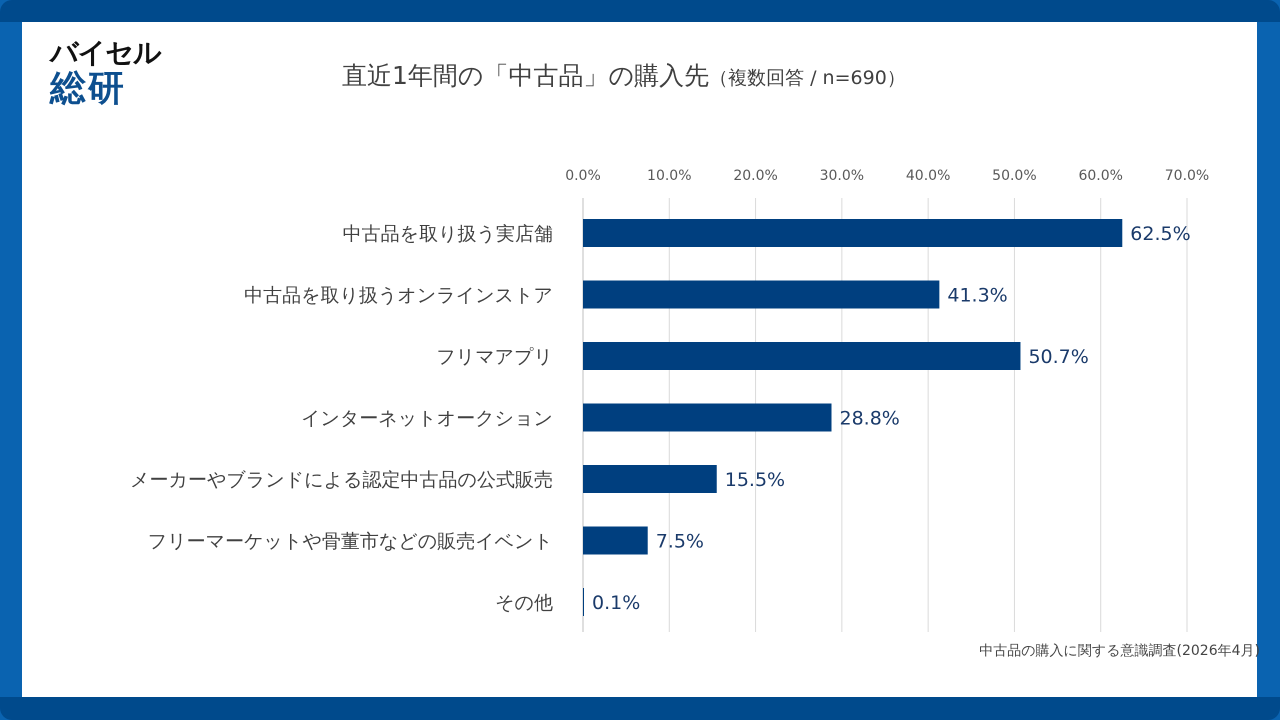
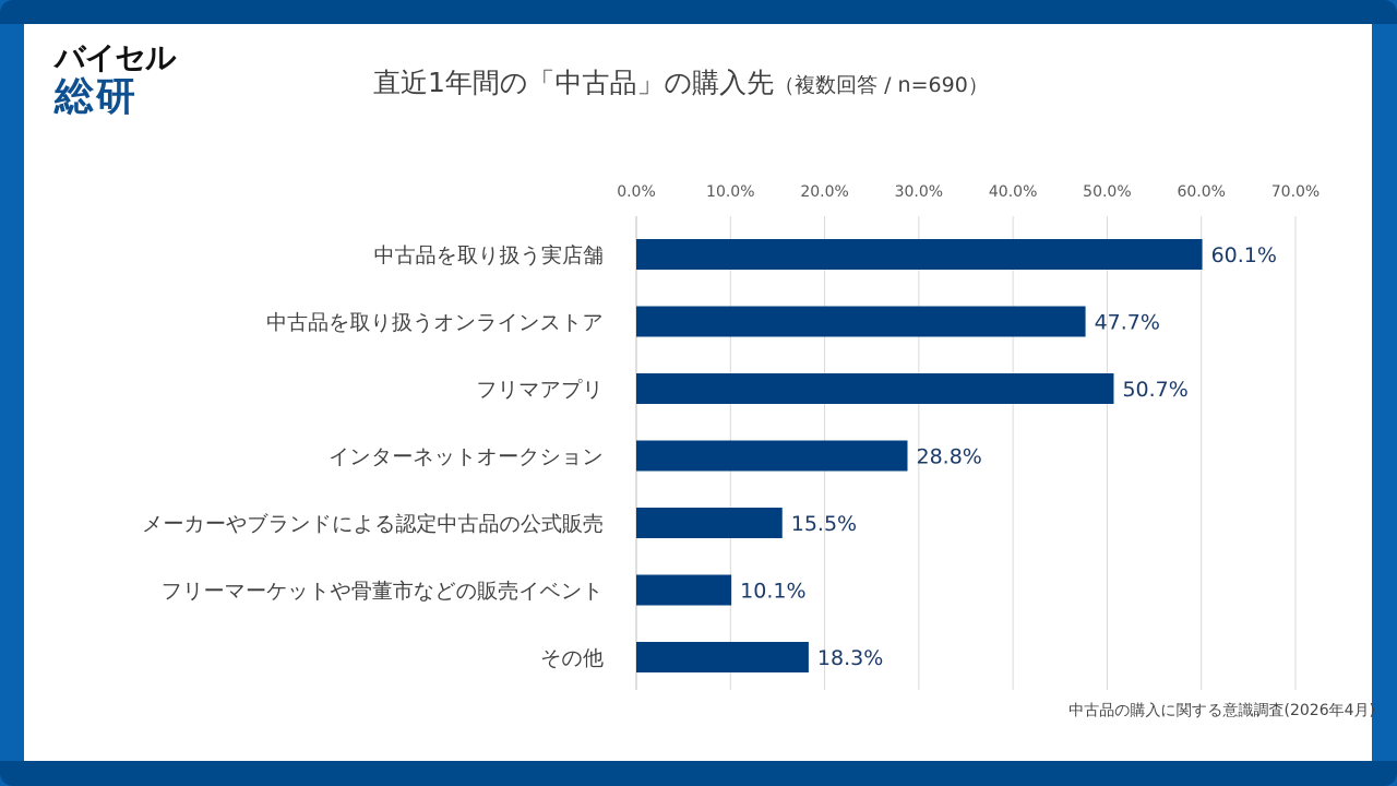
中古品を取り扱う実店舗: 62.5% -> 60.1%
中古品を取り扱うオンラインストア: 41.3% -> 47.7%
フリーマーケットや骨董市などの販売イベント: 7.5% -> 10.1%
その他: 0.1% -> 18.3%
